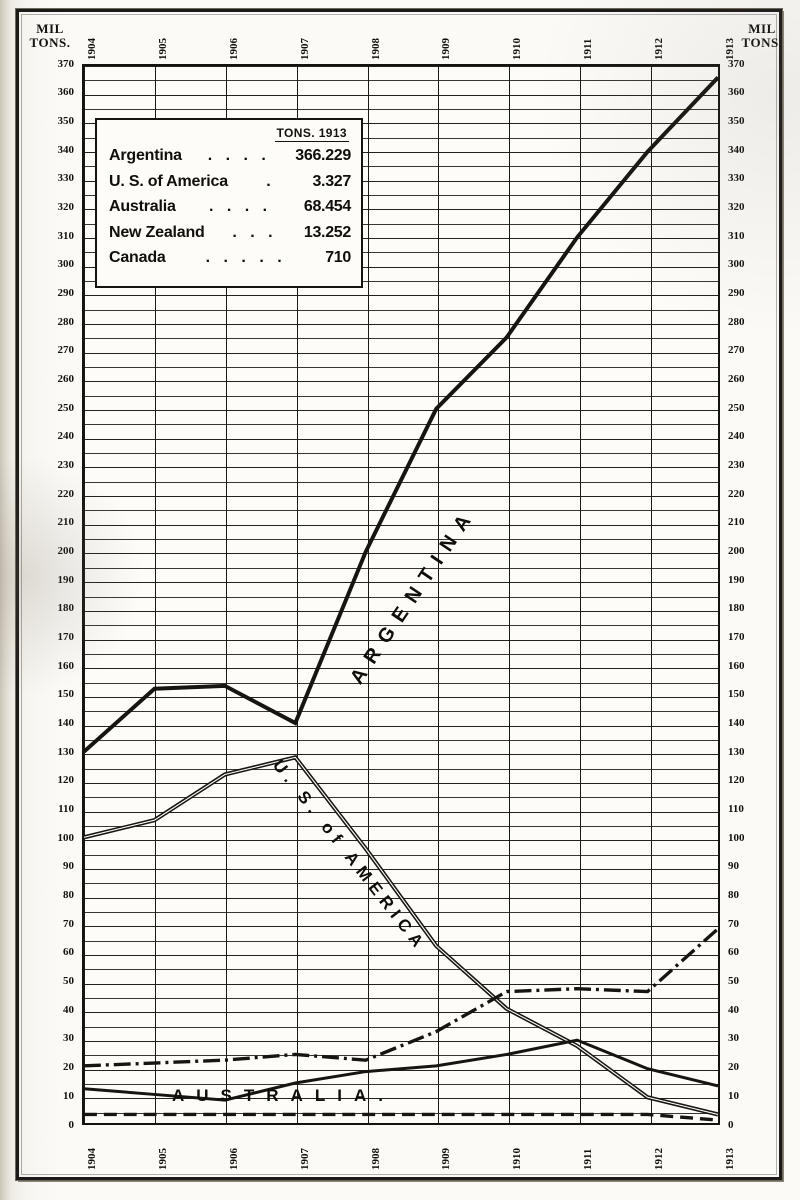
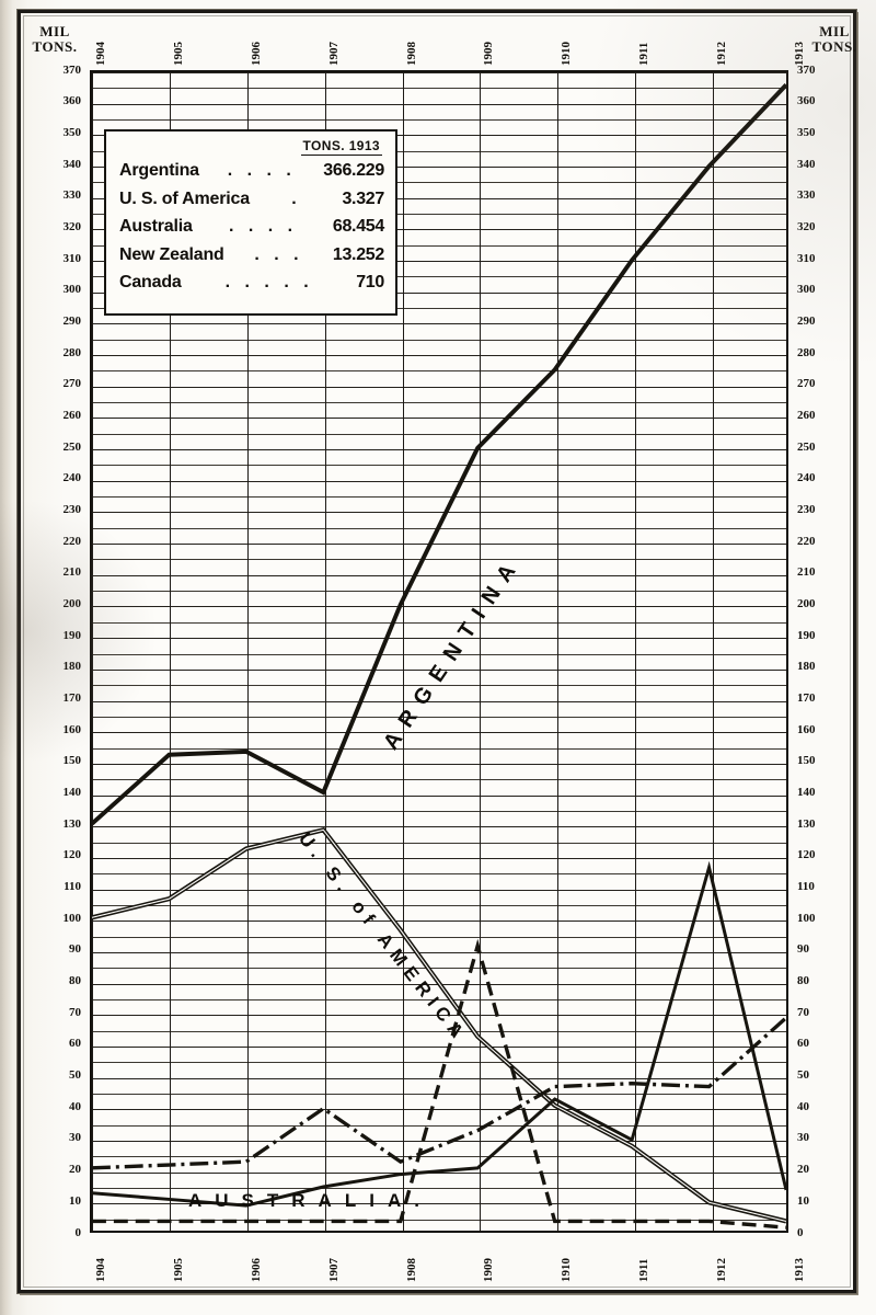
Australia/1907: 24 -> 39
Canada/1909: 3 -> 91
New Zealand/1910: 24 -> 42
New Zealand/1912: 19 -> 116
